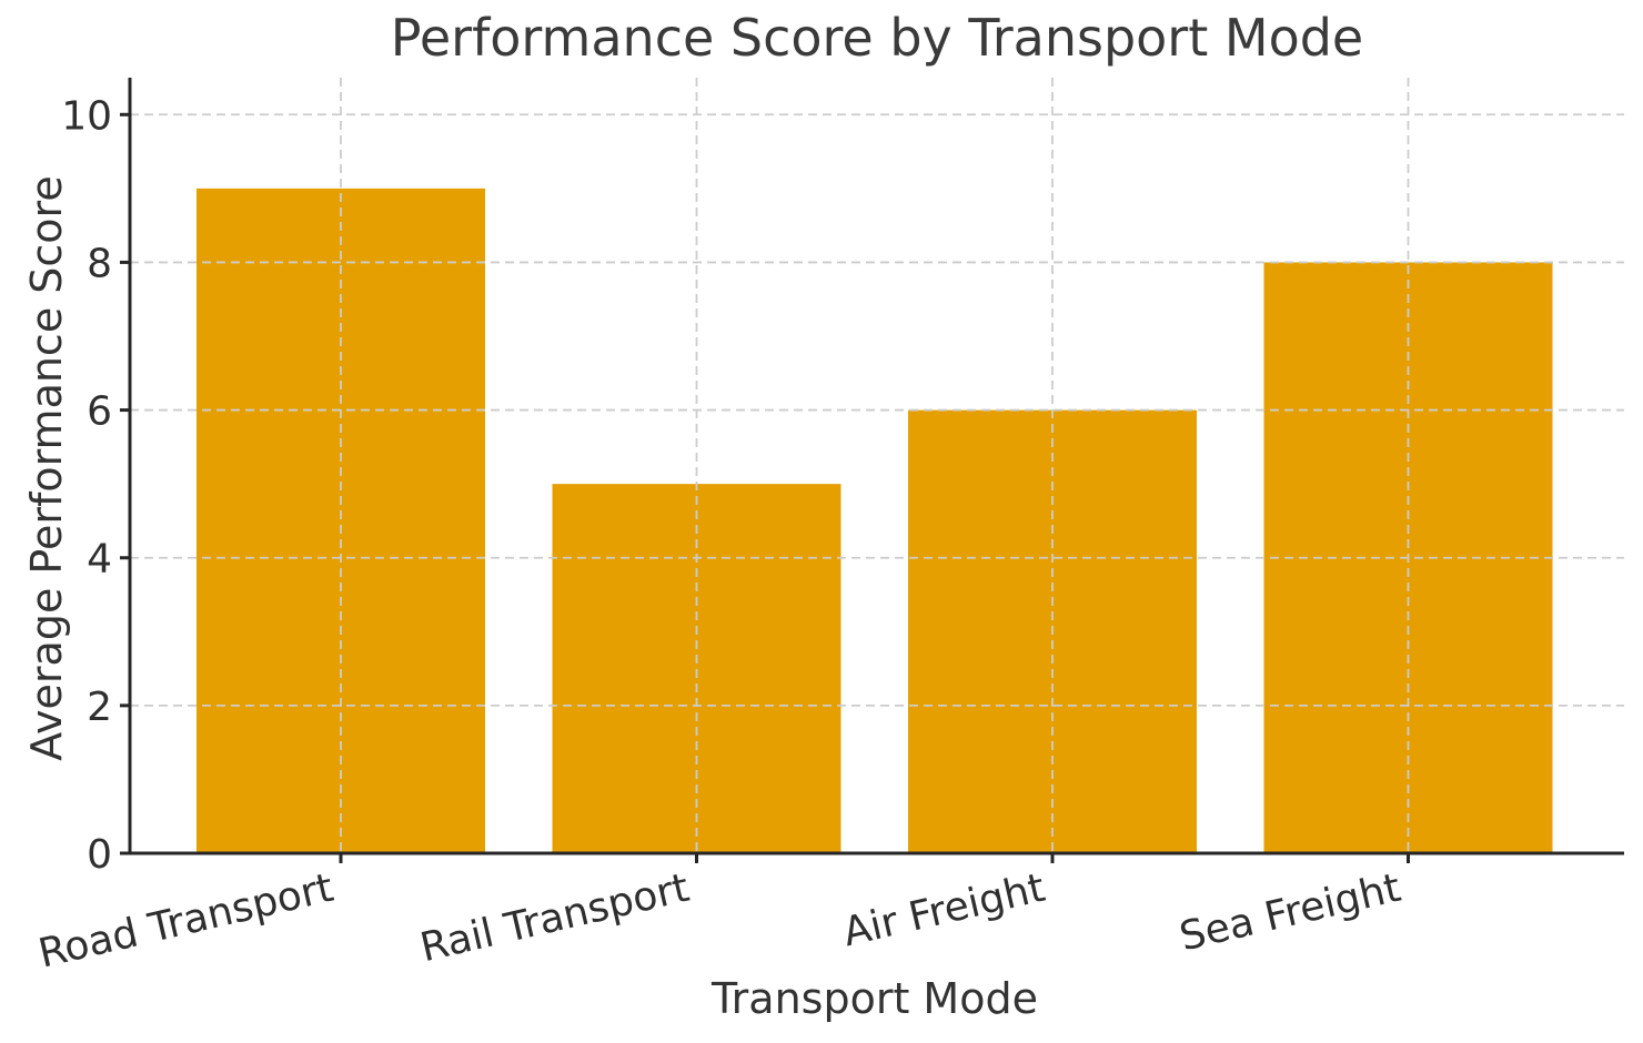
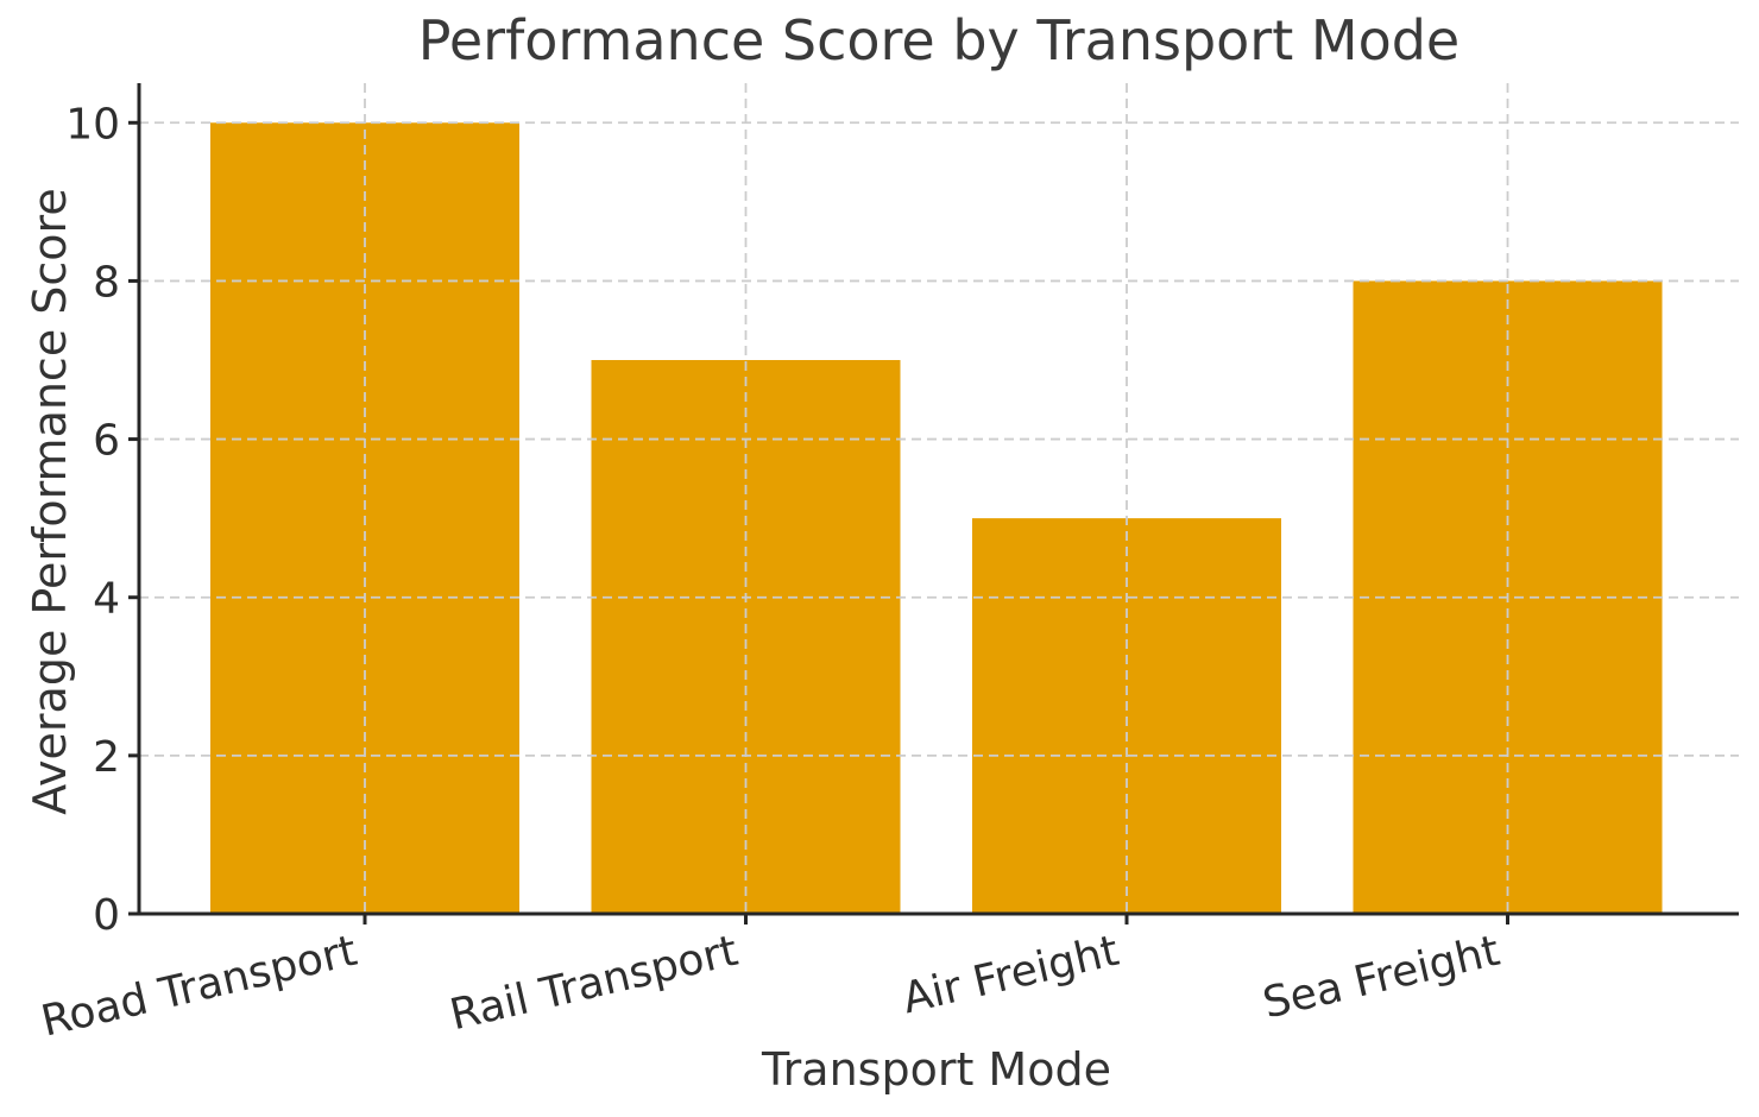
Road Transport: 9 -> 10
Rail Transport: 5 -> 7
Air Freight: 6 -> 5
